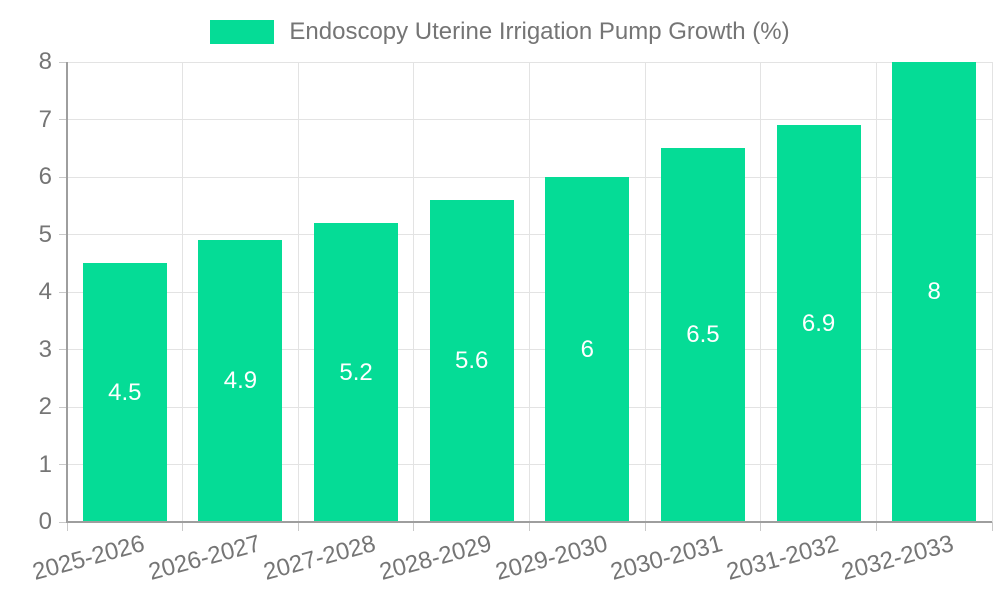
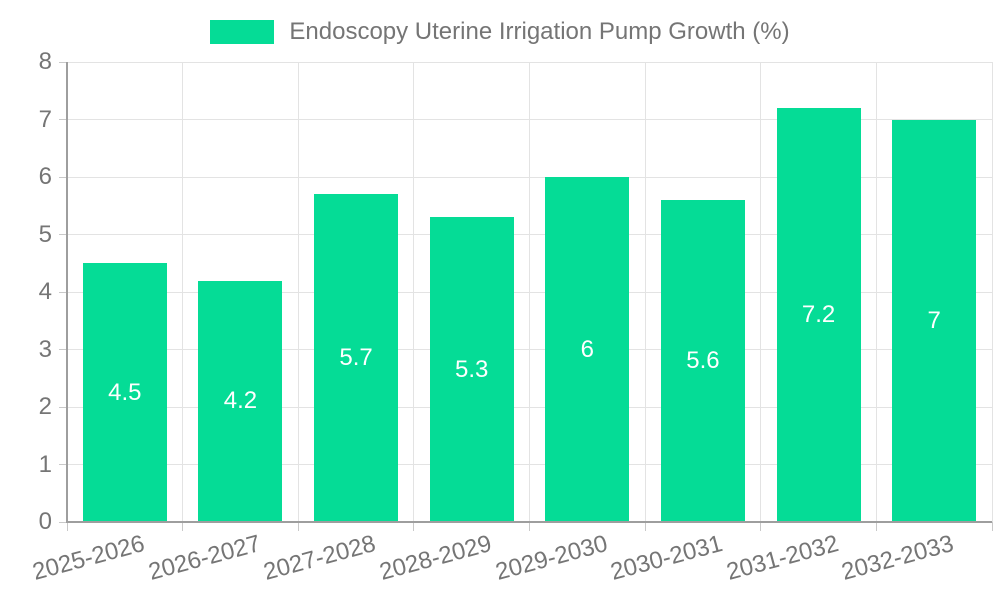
2026-2027: 4.9 -> 4.2
2027-2028: 5.2 -> 5.7
2028-2029: 5.6 -> 5.3
2030-2031: 6.5 -> 5.6
2031-2032: 6.9 -> 7.2
2032-2033: 8 -> 7
